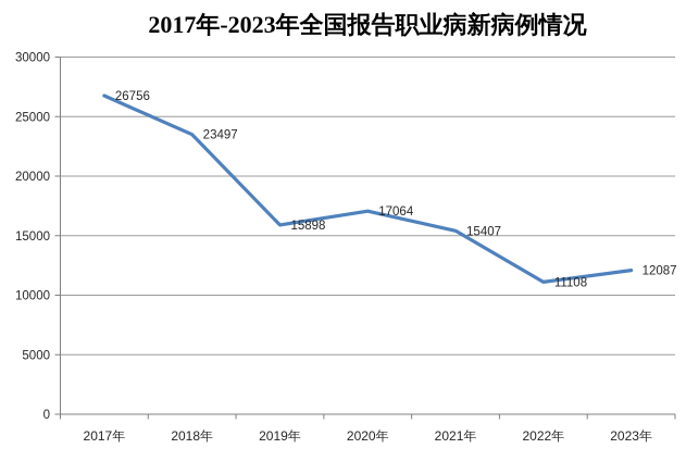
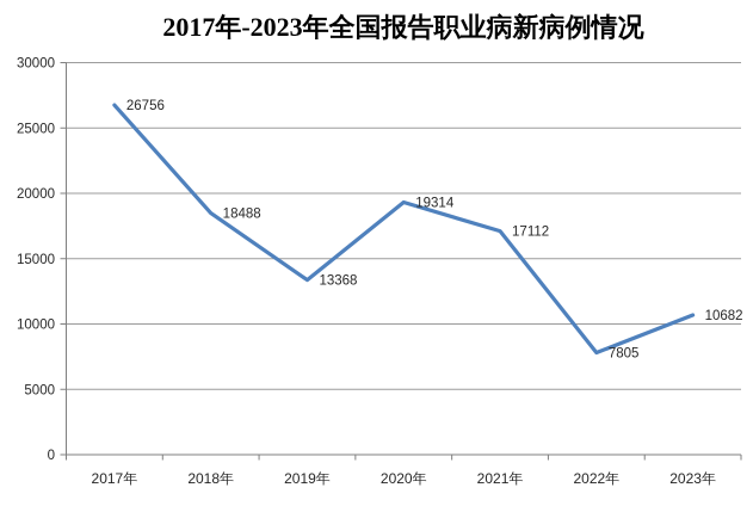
2018年: 23497 -> 18488
2019年: 15898 -> 13368
2020年: 17064 -> 19314
2021年: 15407 -> 17112
2022年: 11108 -> 7805
2023年: 12087 -> 10682
